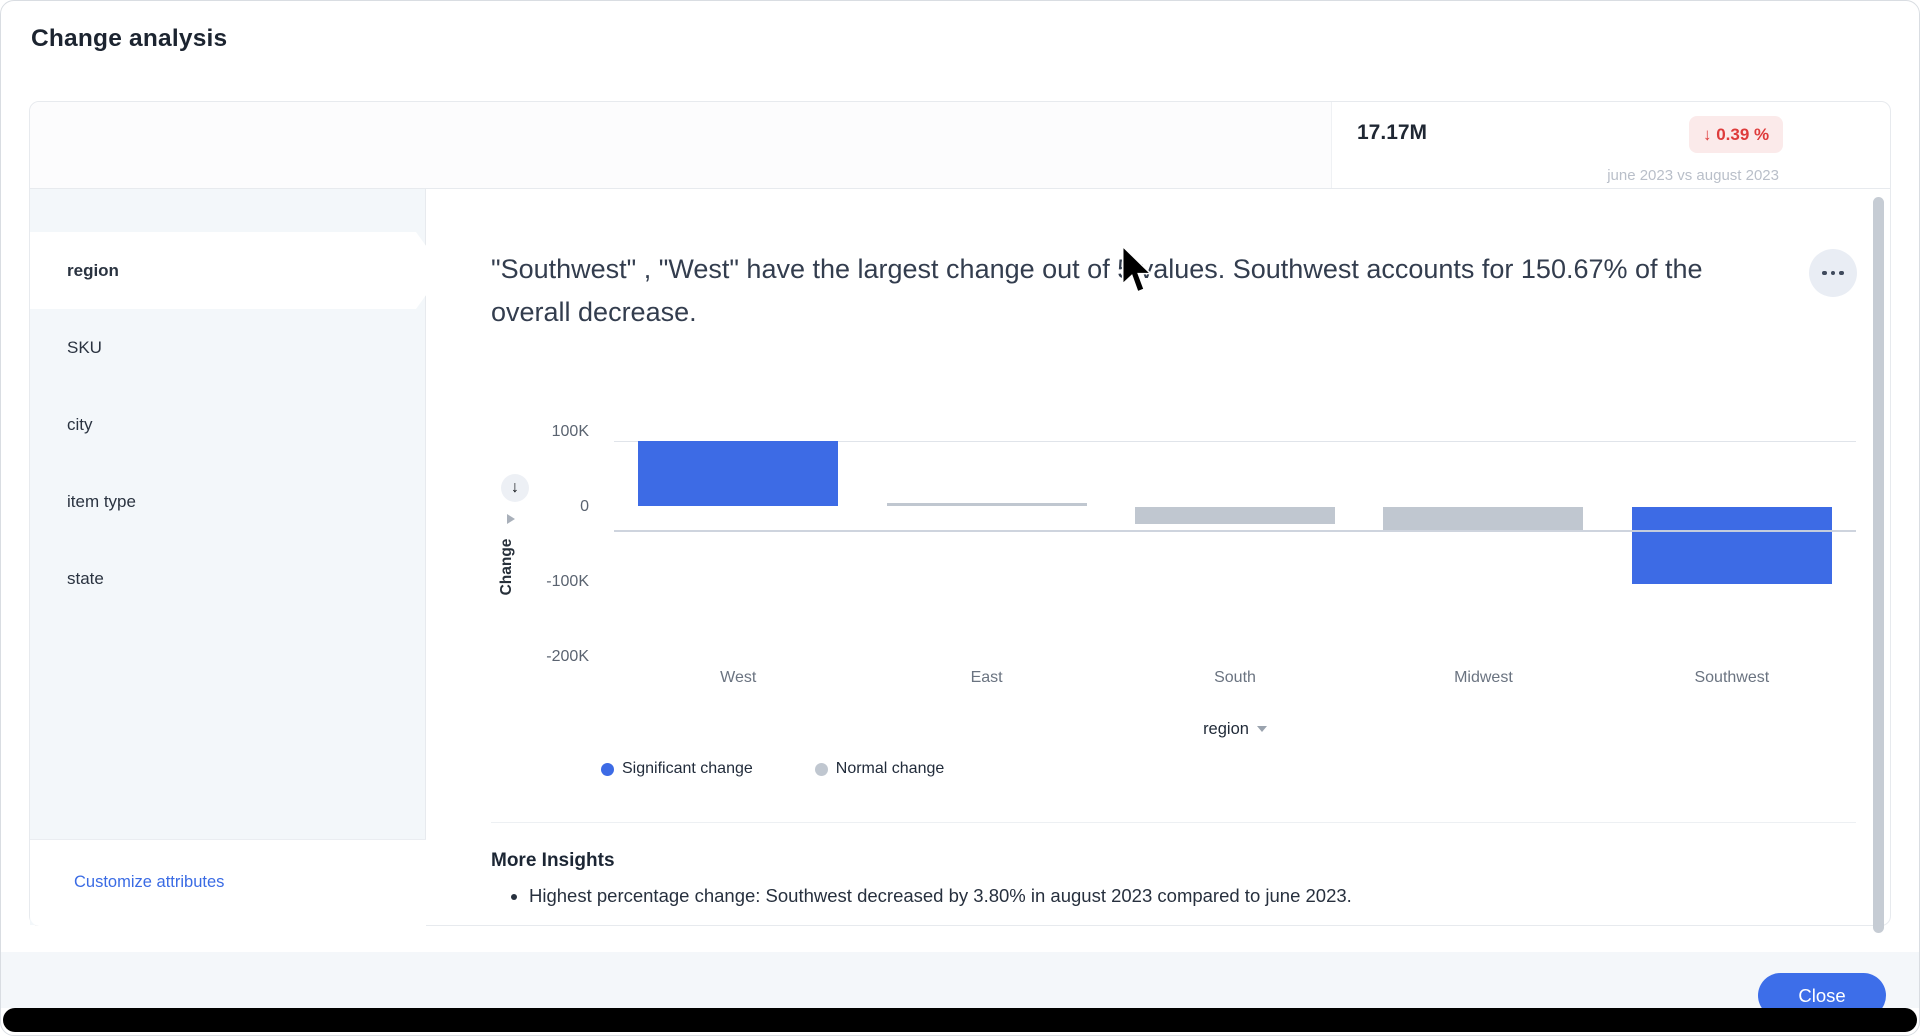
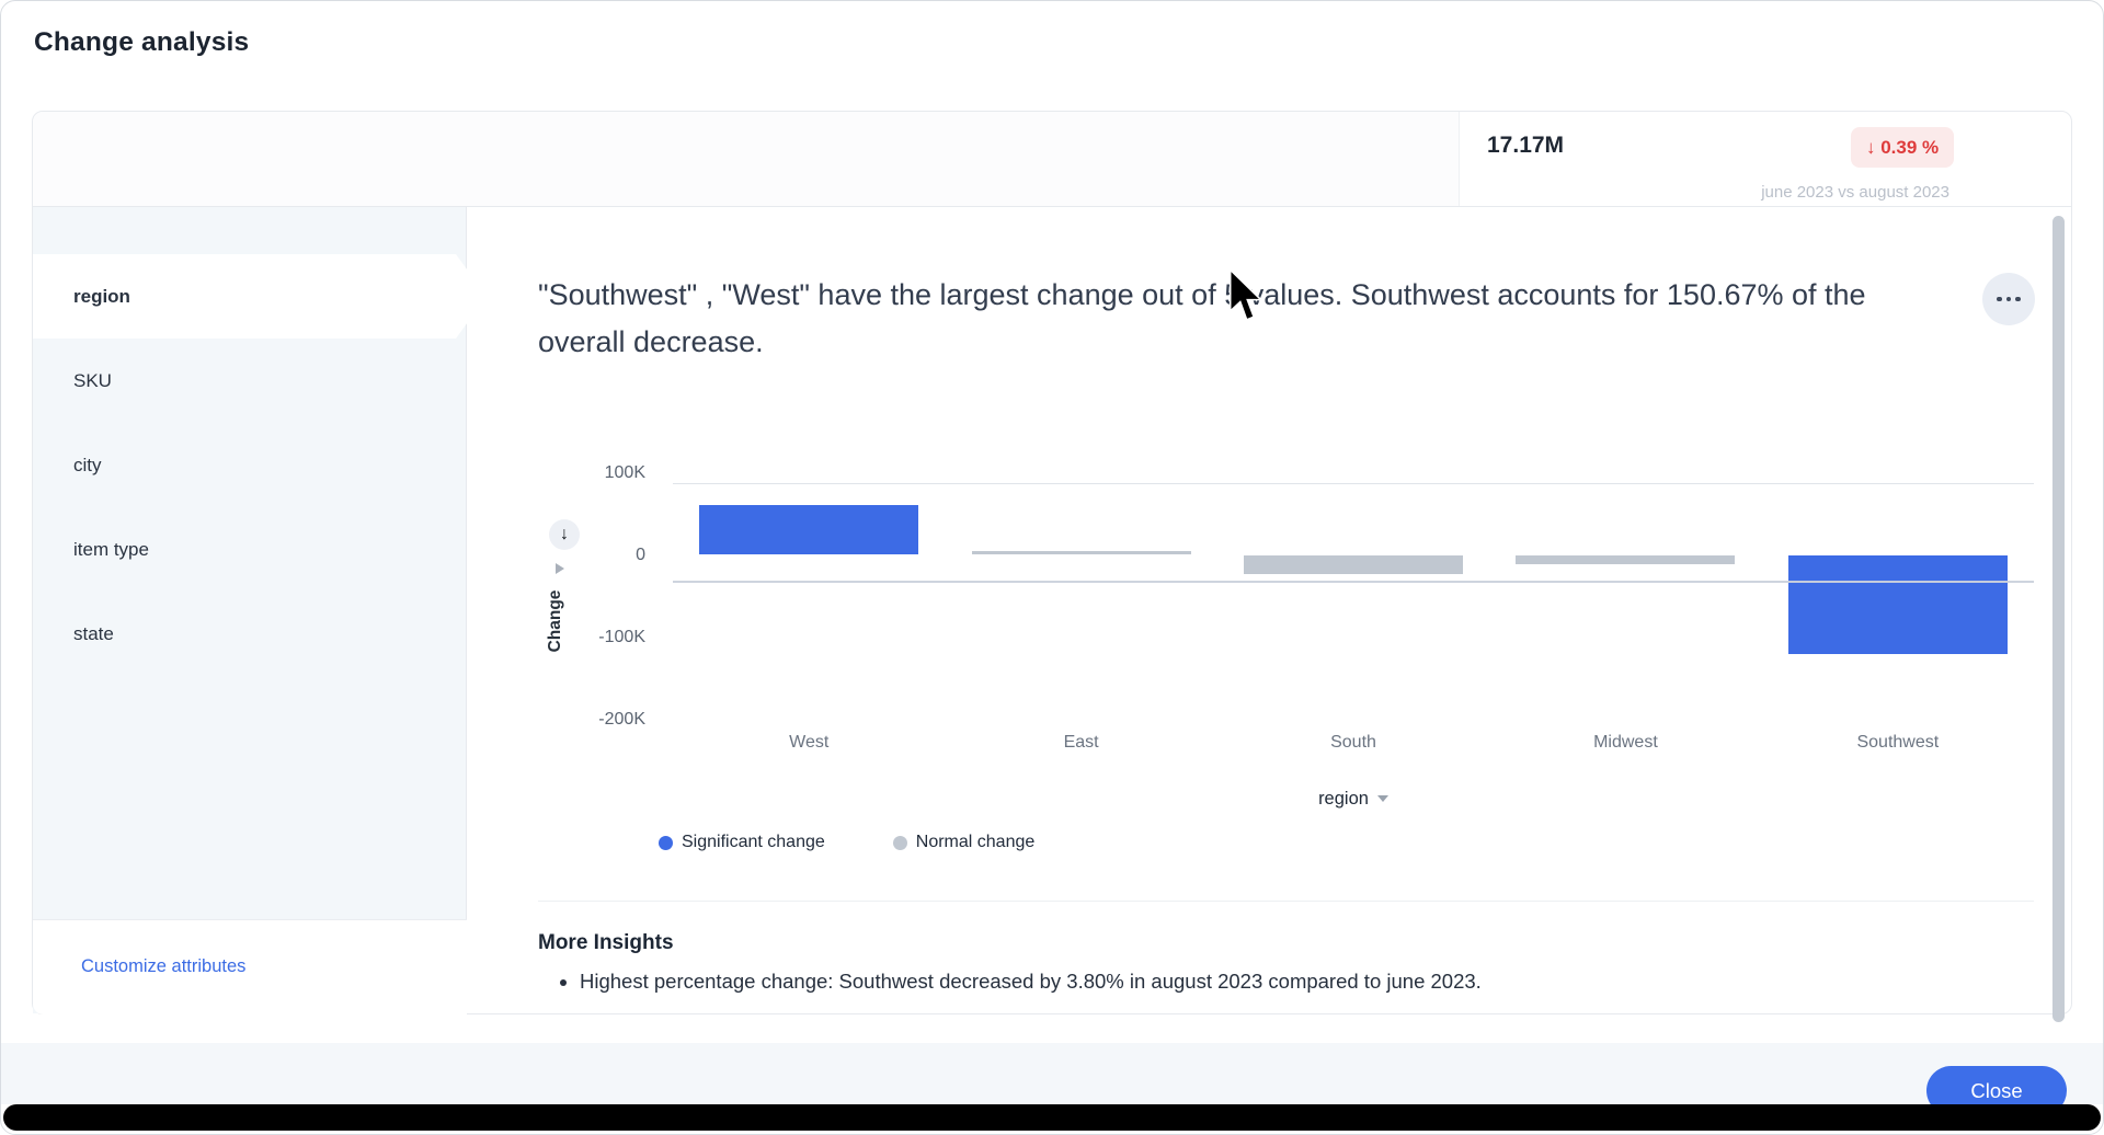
West: 90K -> 60K
Midwest: -30K -> -10K
Southwest: -100K -> -120K
